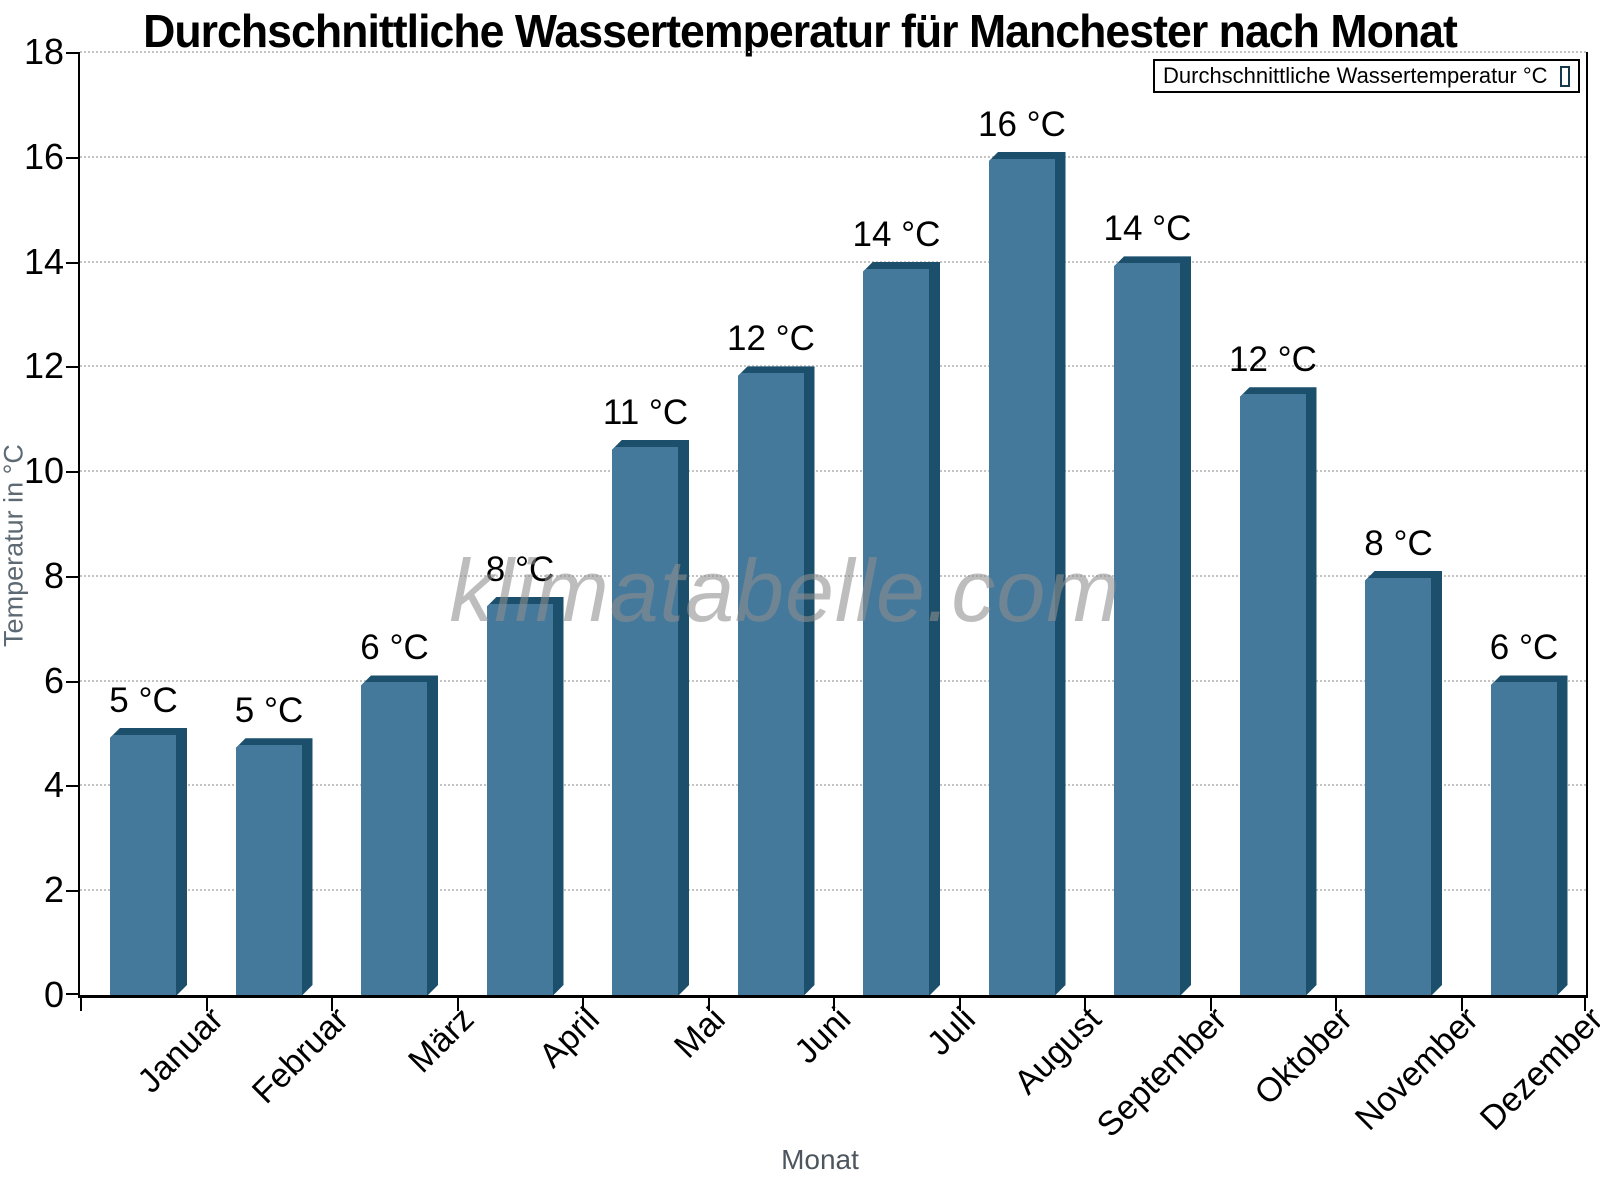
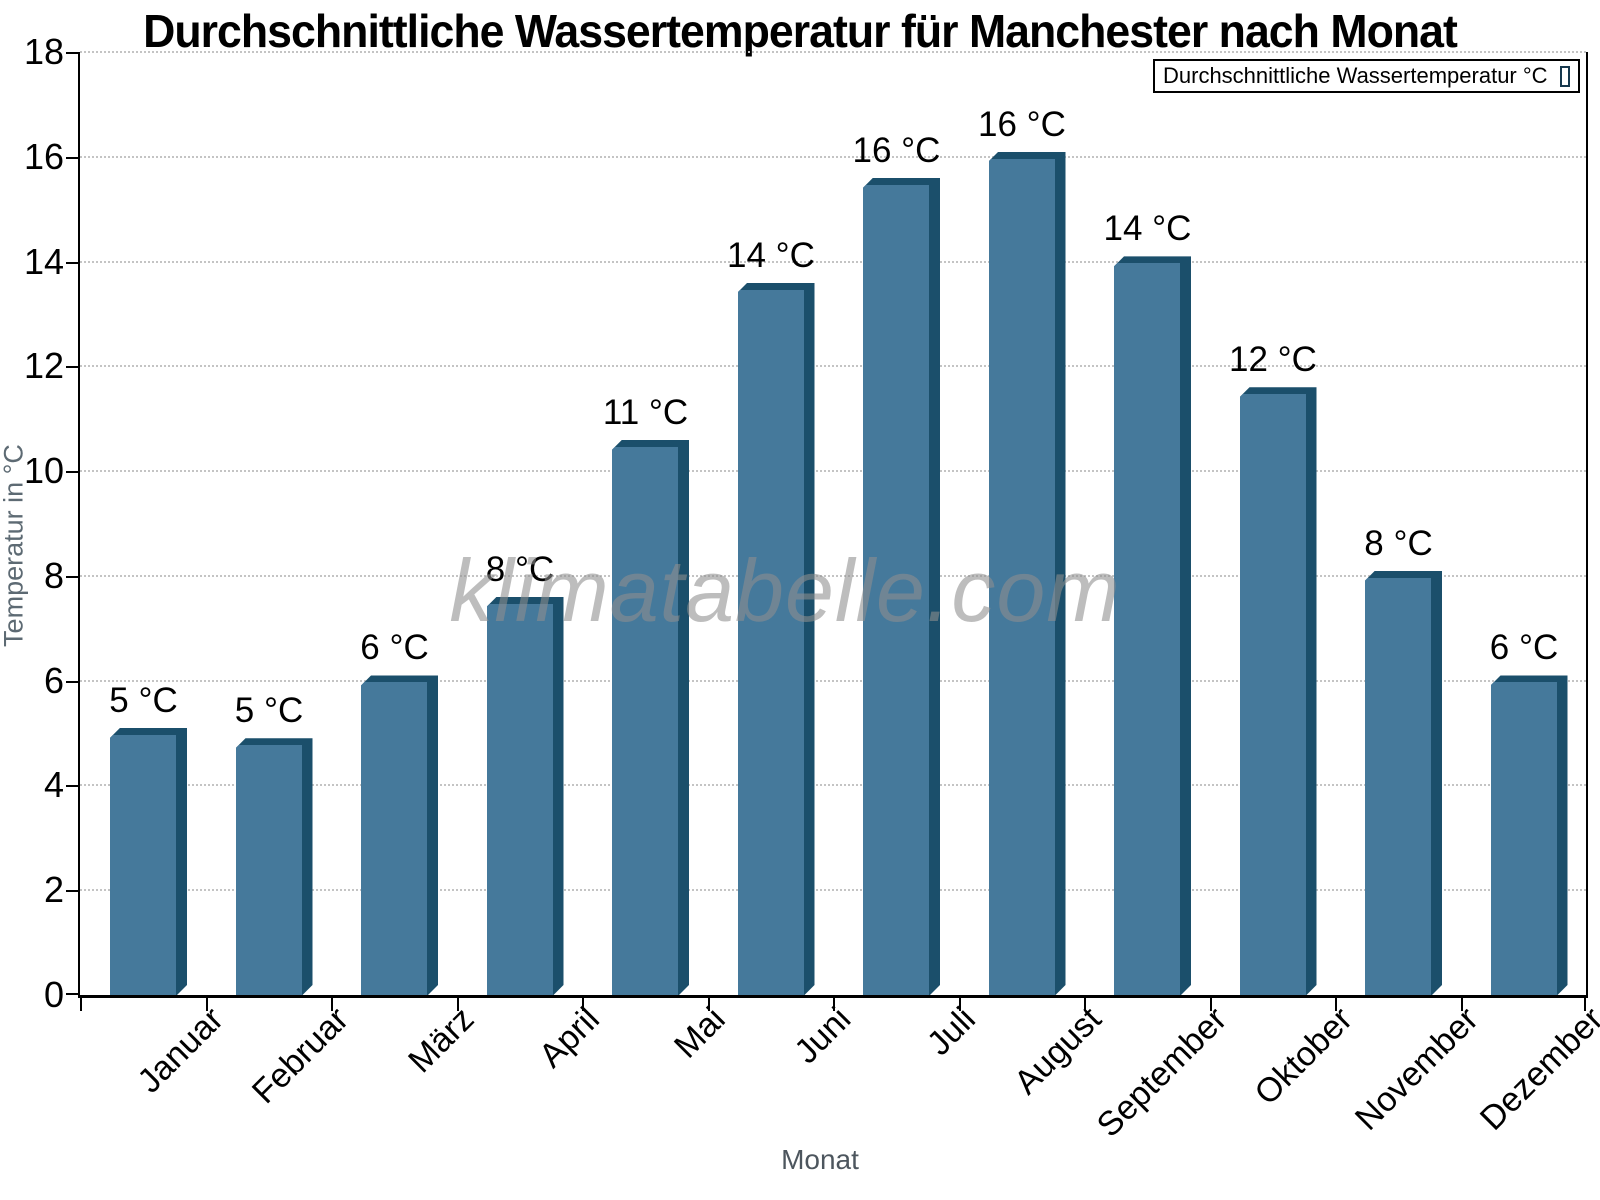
Juni: 12 -> 14
Juli: 14 -> 16
